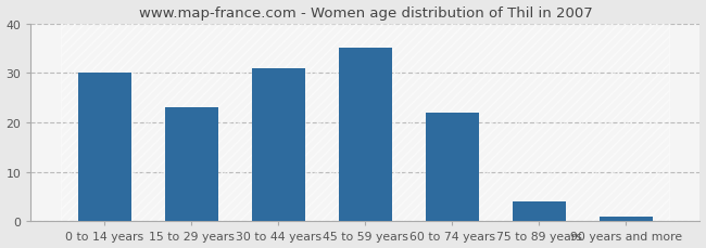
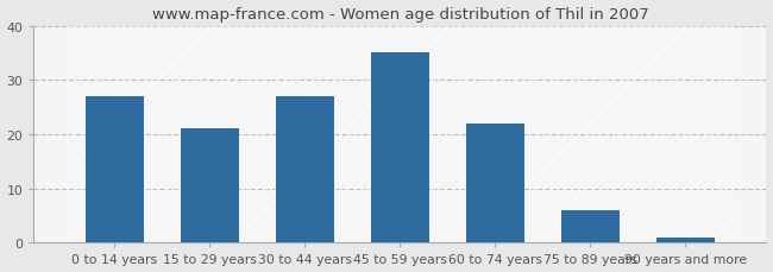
0 to 14 years: 30 -> 27
15 to 29 years: 23 -> 21
30 to 44 years: 31 -> 27
75 to 89 years: 4 -> 6
